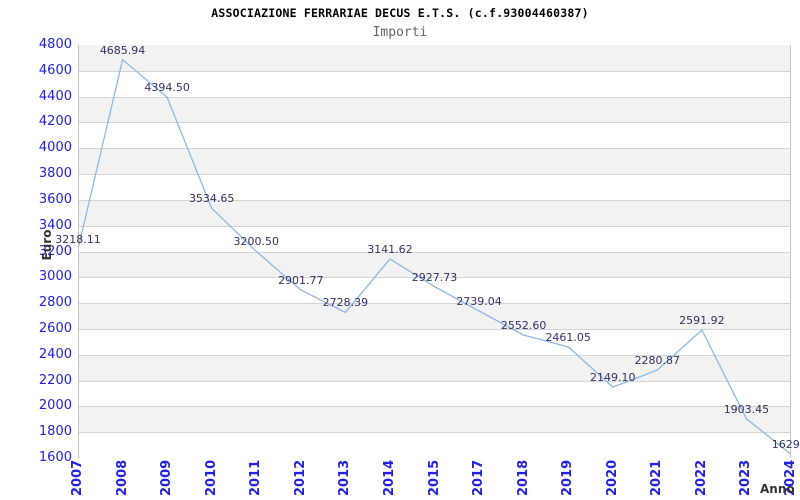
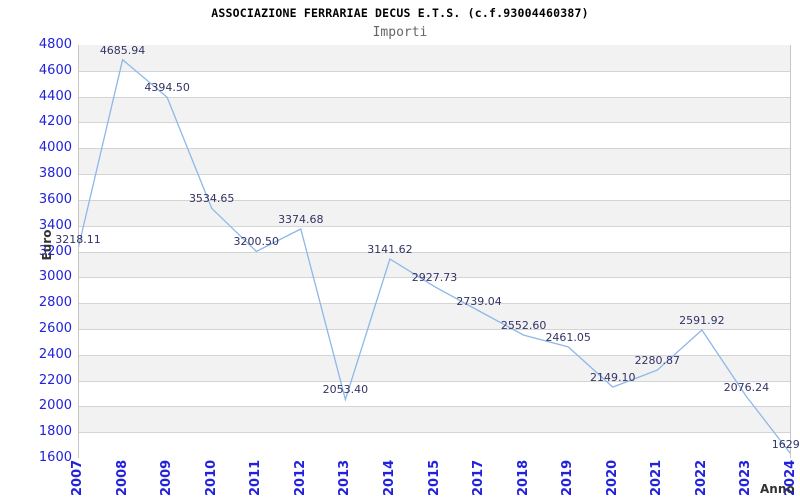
2012: 2901.77 -> 3374.68
2013: 2728.39 -> 2053.40
2023: 1903.45 -> 2076.24
